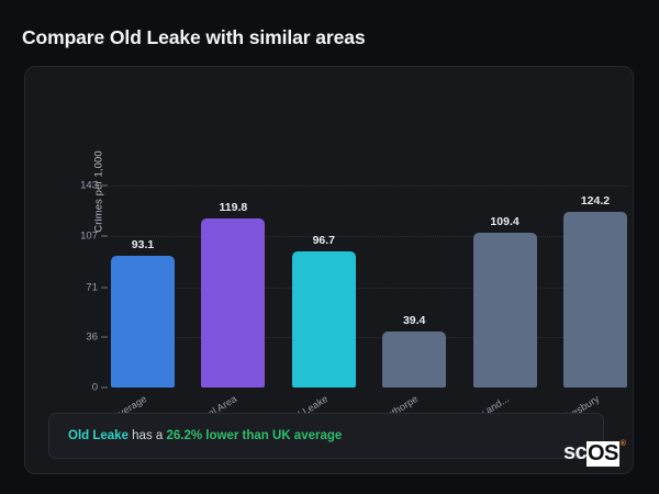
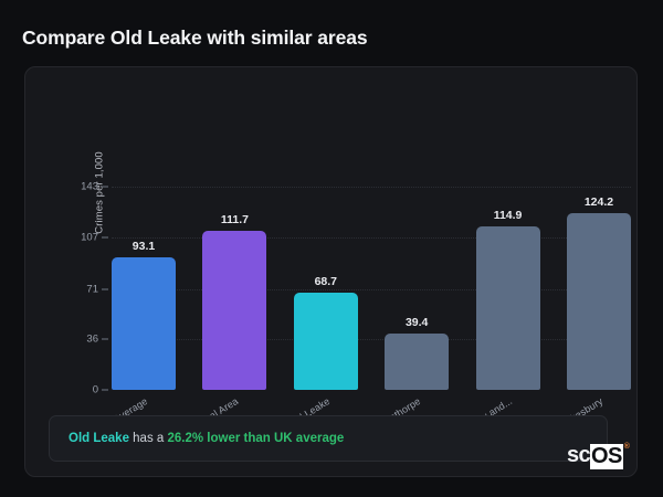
Local Area: 119.8 -> 111.7
Old Leake: 96.7 -> 68.7
Berrow and...: 109.4 -> 114.9
